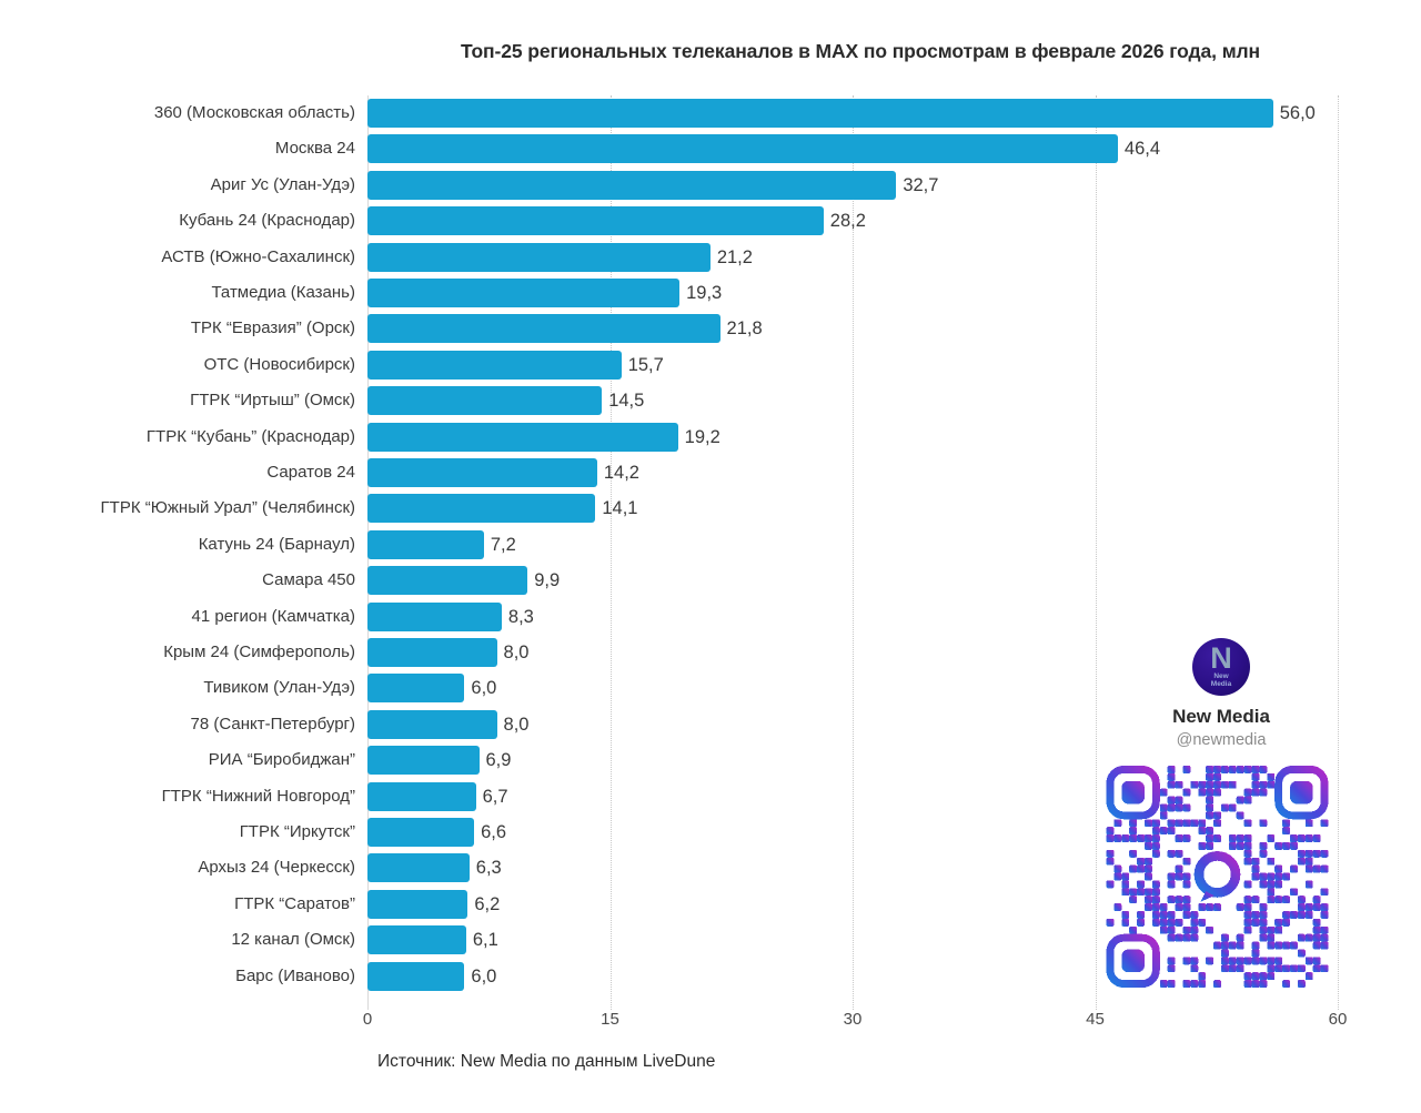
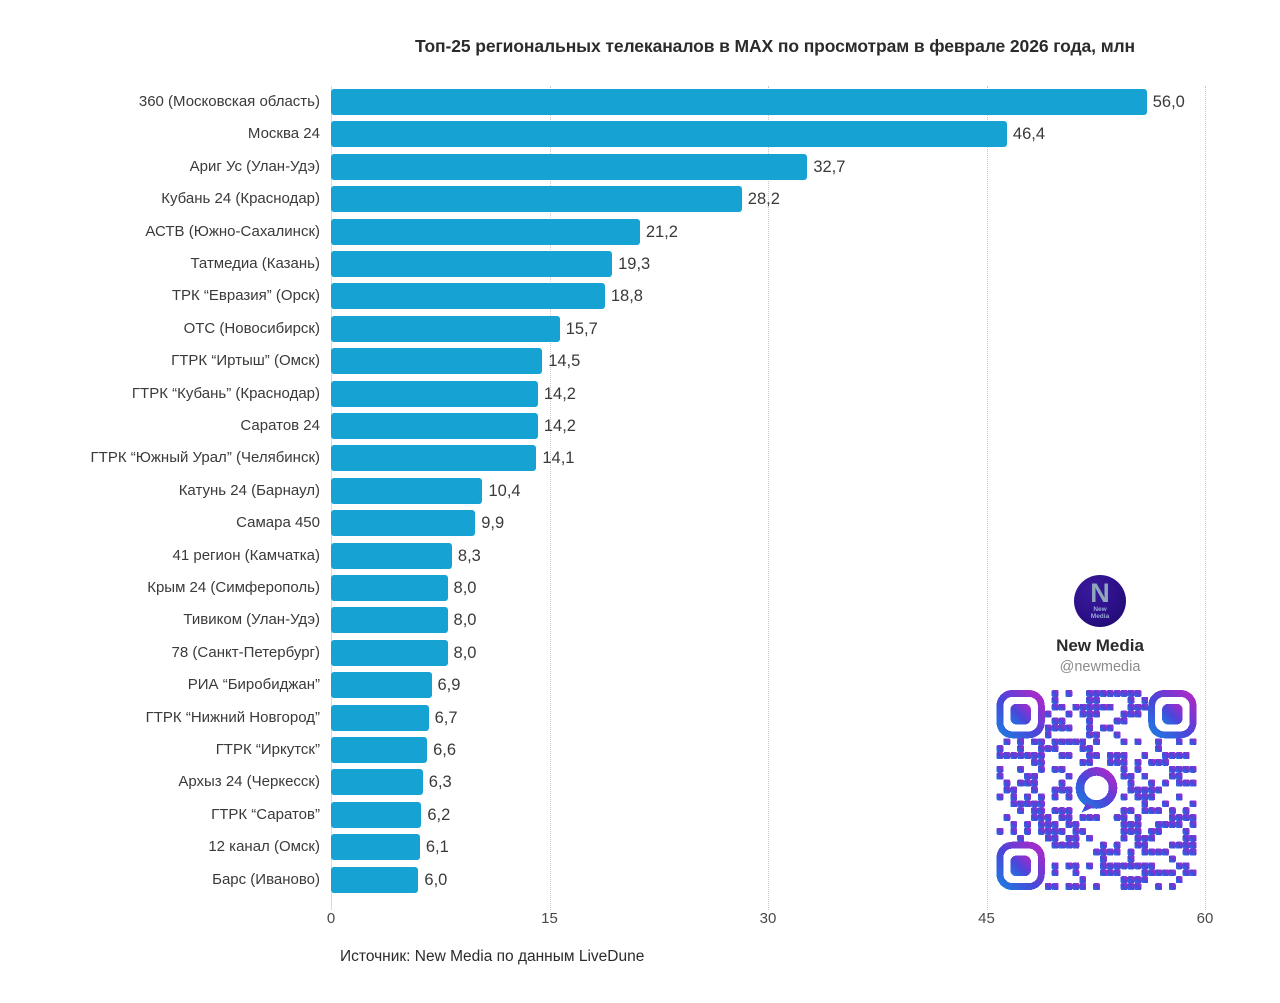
ТРК “Евразия” (Орск): 21,8 -> 18,8
ГТРК “Кубань” (Краснодар): 19,2 -> 14,2
Катунь 24 (Барнаул): 7,2 -> 10,4
Тивиком (Улан-Удэ): 6,0 -> 8,0
